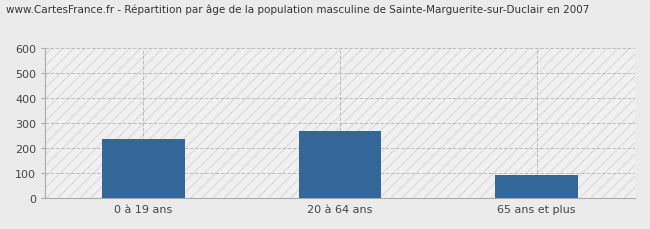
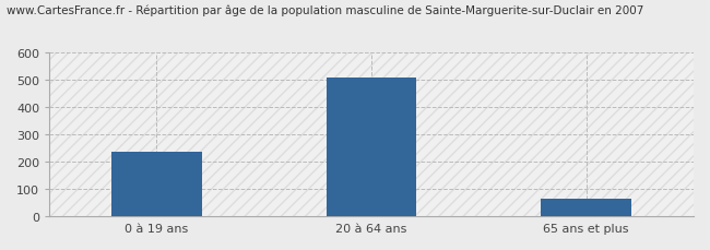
20 à 64 ans: 270 -> 506
65 ans et plus: 95 -> 66
